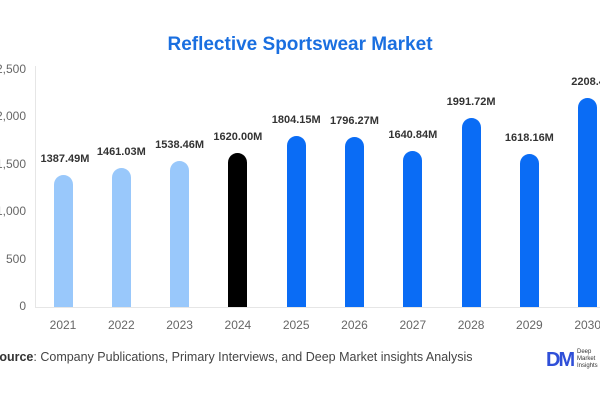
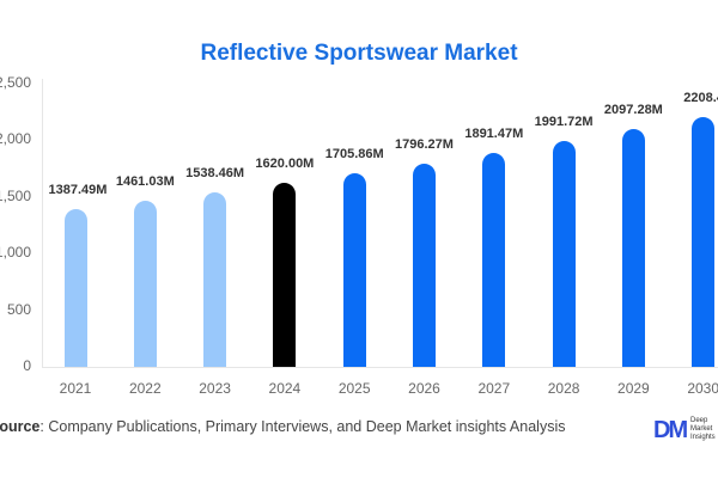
2025: 1804.15M -> 1705.86M
2027: 1640.84M -> 1891.47M
2029: 1618.16M -> 2097.28M
